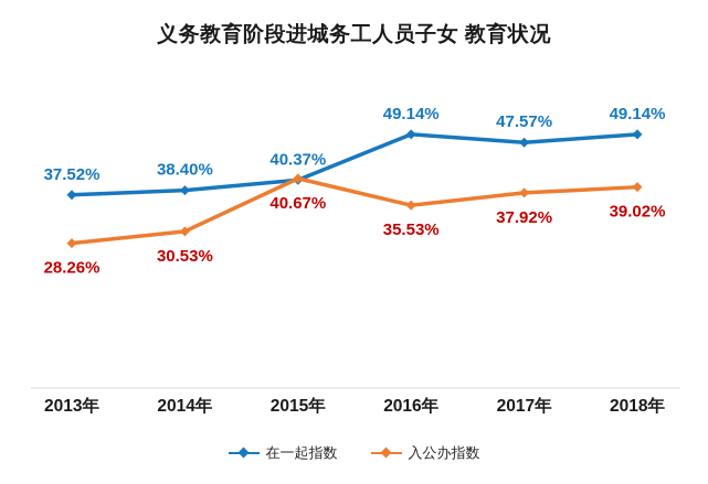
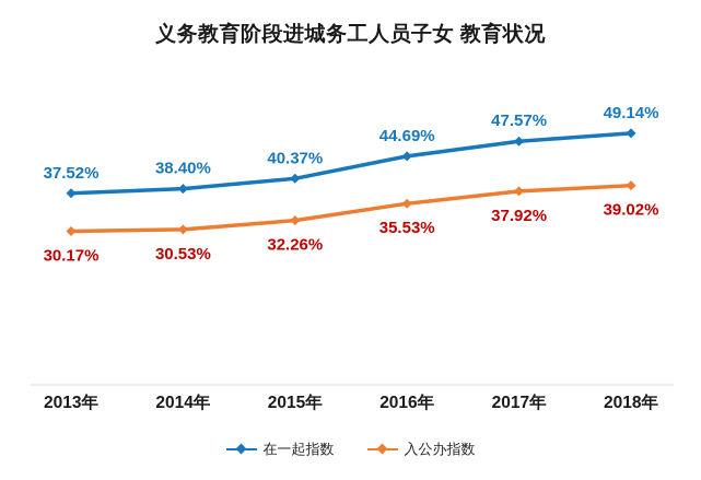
入公办指数/2013年: 28.26% -> 30.17%
入公办指数/2015年: 40.67% -> 32.26%
在一起指数/2016年: 49.14% -> 44.69%
